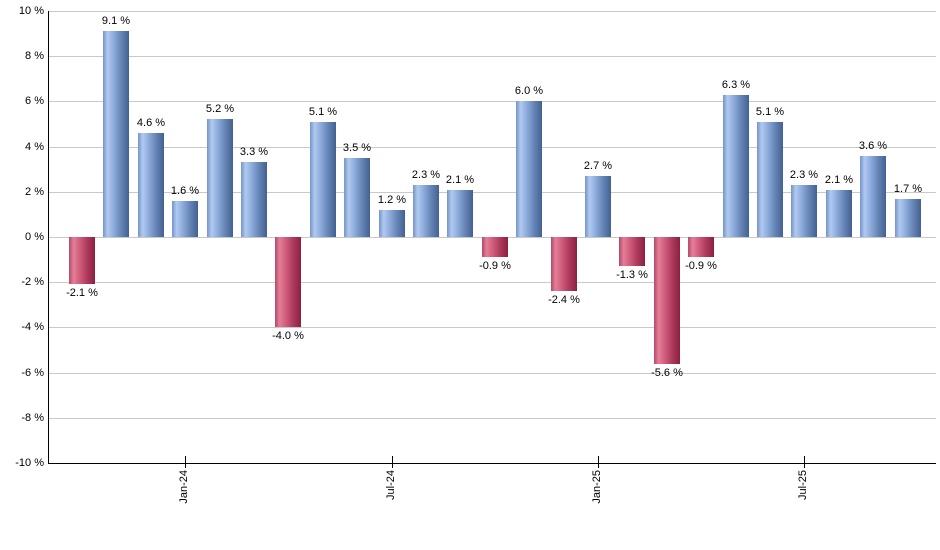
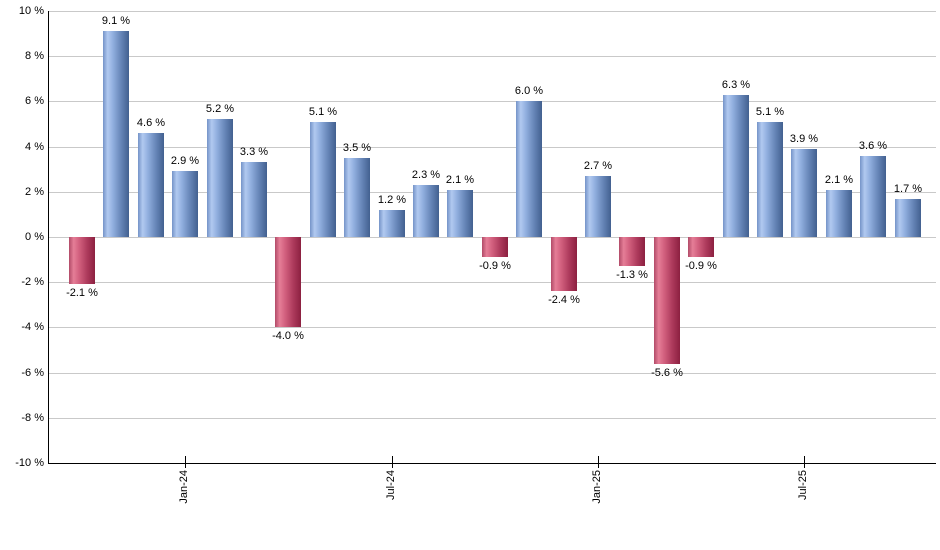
Jan-24: 1.6 -> 2.9
Jul-25: 2.3 -> 3.9
